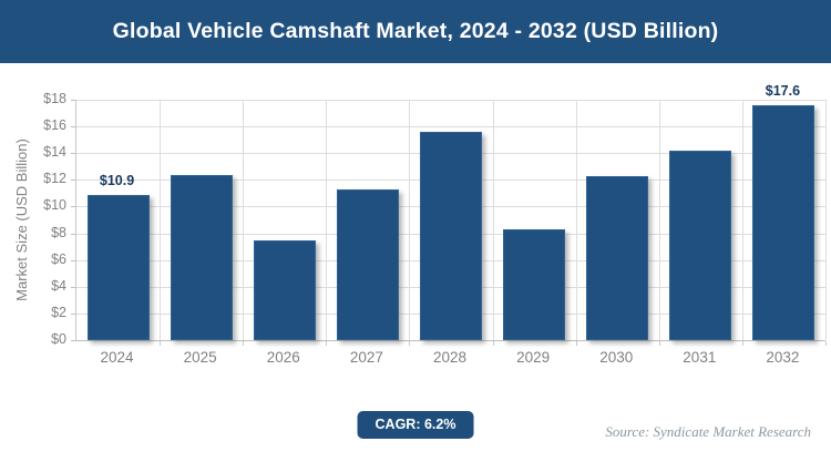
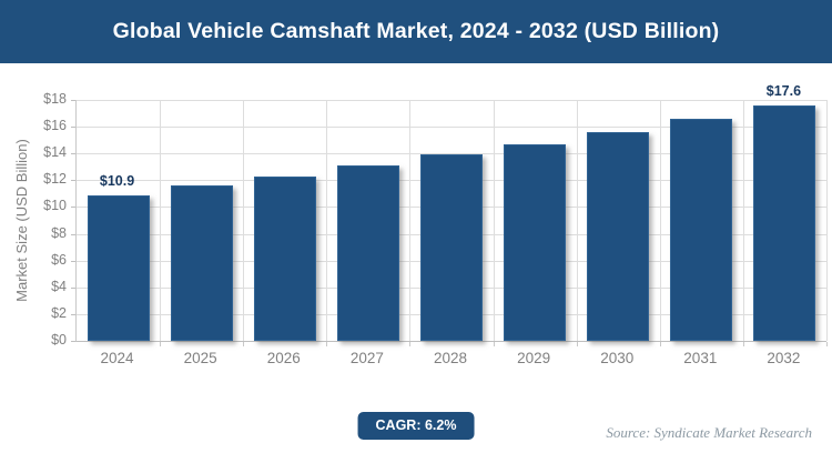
2025: $12.4 -> $11.6
2026: $7.5 -> $12.3
2027: $11.3 -> $13.1
2028: $15.6 -> $13.9
2029: $8.3 -> $14.7
2030: $12.3 -> $15.6
2031: $14.2 -> $16.6
